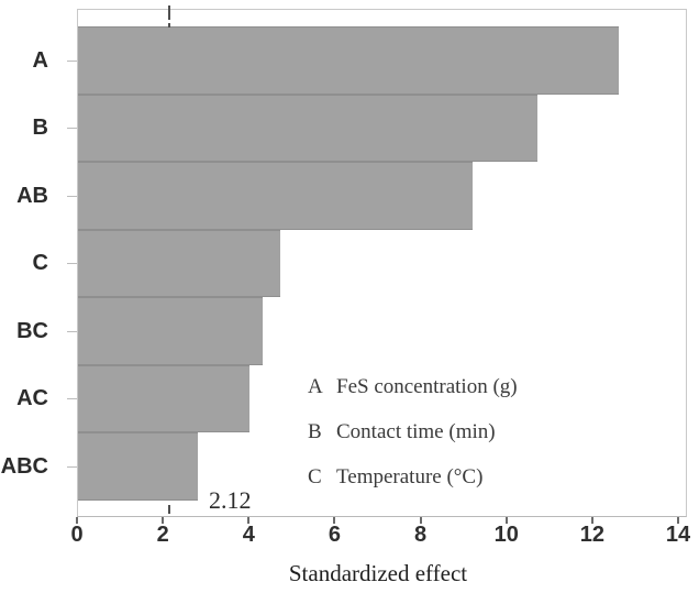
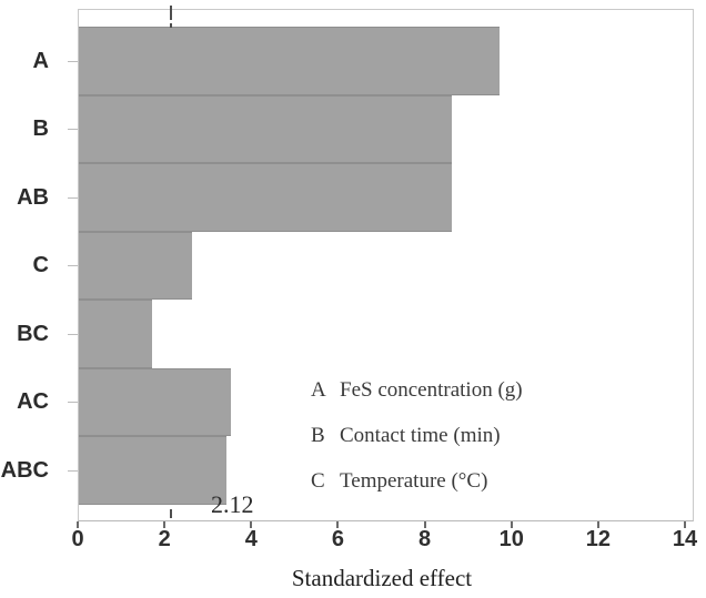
A: 12.6 -> 9.7
B: 10.7 -> 8.6
AB: 9.2 -> 8.6
C: 4.7 -> 2.6
BC: 4.3 -> 1.7
AC: 4.0 -> 3.5
ABC: 2.8 -> 3.4
